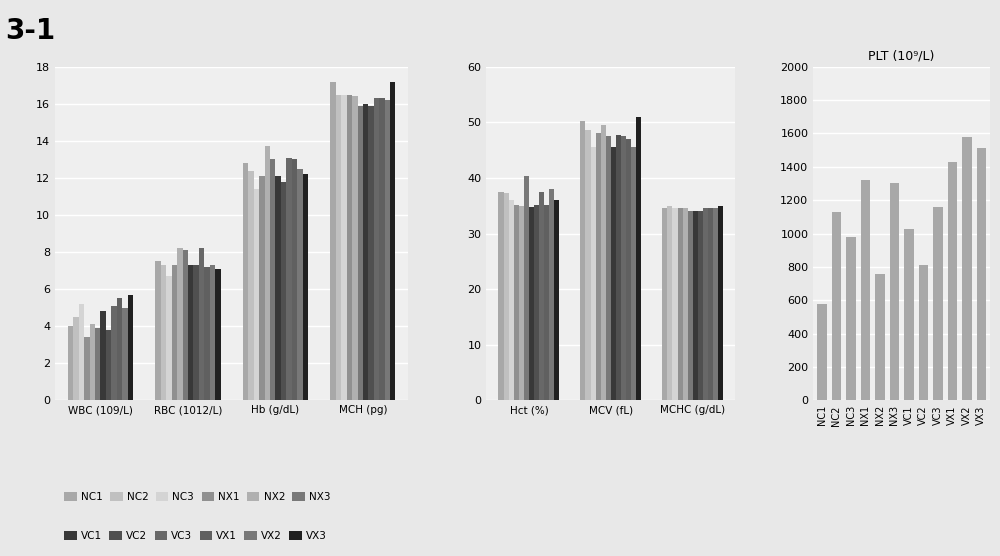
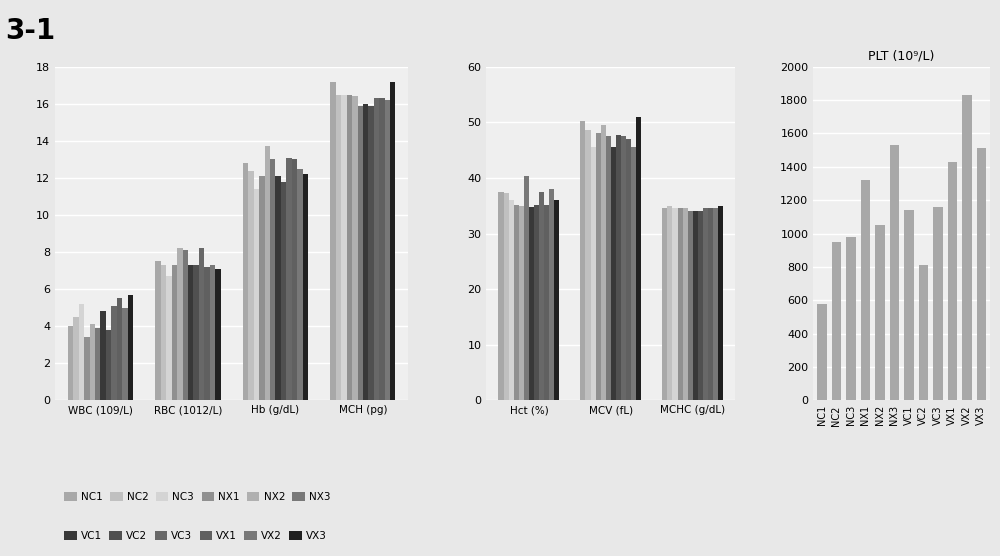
PLT (10⁹/L)/NC2: 1130 -> 950
PLT (10⁹/L)/NX2: 760 -> 1050
PLT (10⁹/L)/NX3: 1300 -> 1530
PLT (10⁹/L)/VC1: 1030 -> 1140
PLT (10⁹/L)/VX2: 1580 -> 1830
